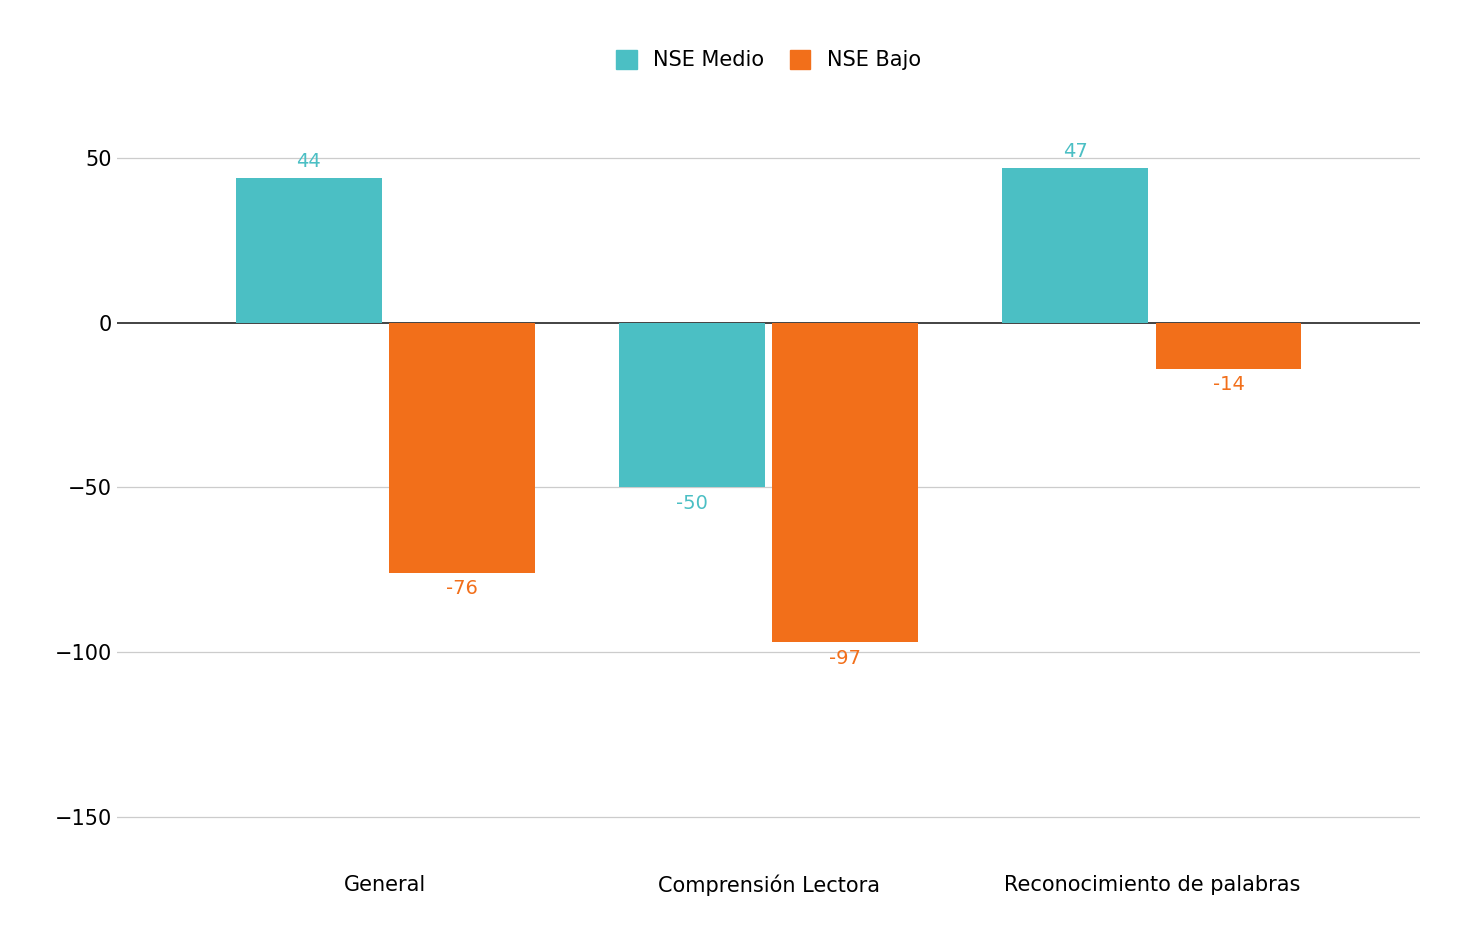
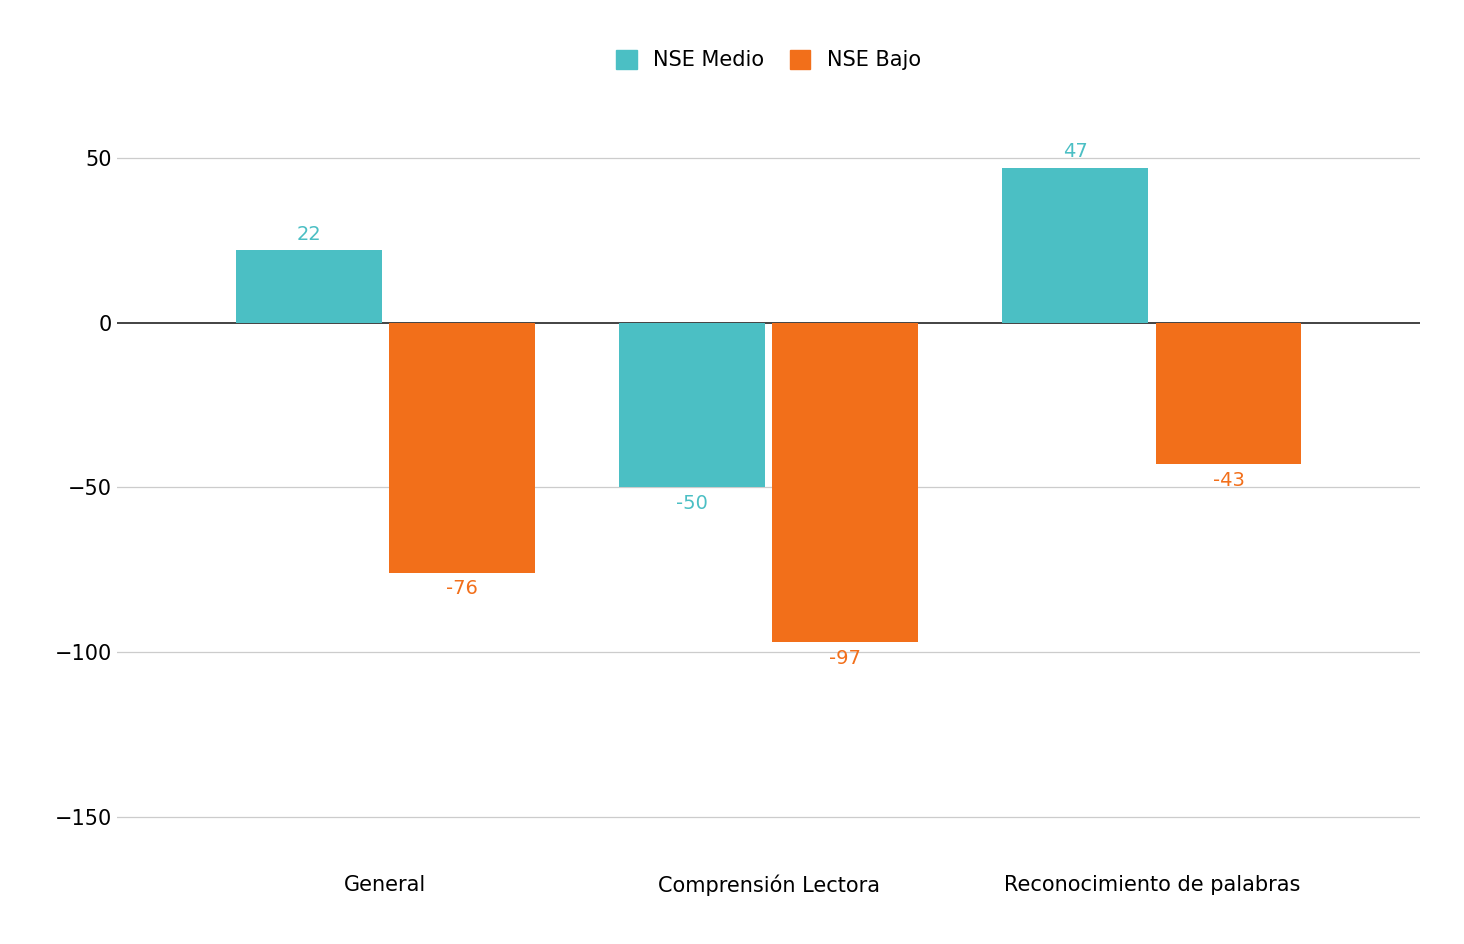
NSE Medio/General: 44 -> 22
NSE Bajo/Reconocimiento de palabras: -14 -> -43
